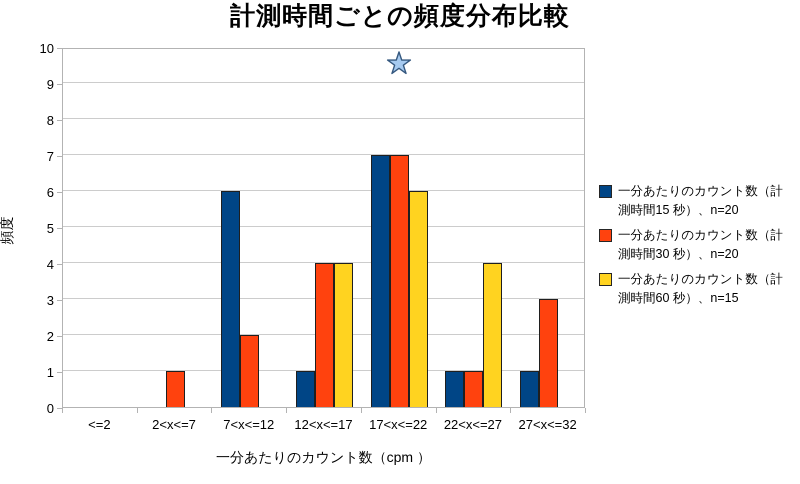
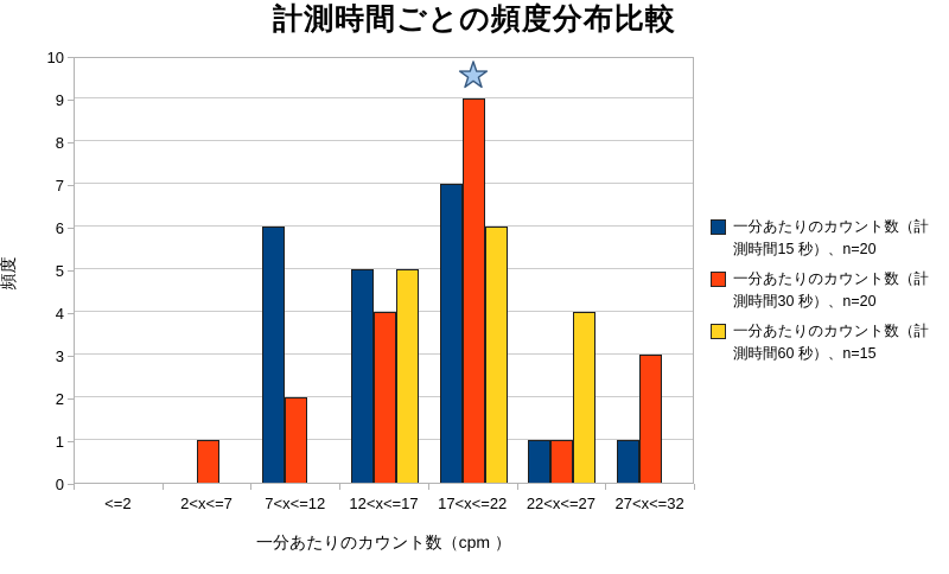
一分あたりのカウント数（計測時間15 秒）、n=20/12<x<=17: 1 -> 5
一分あたりのカウント数（計測時間60 秒）、n=15/12<x<=17: 4 -> 5
一分あたりのカウント数（計測時間30 秒）、n=20/17<x<=22: 7 -> 9
